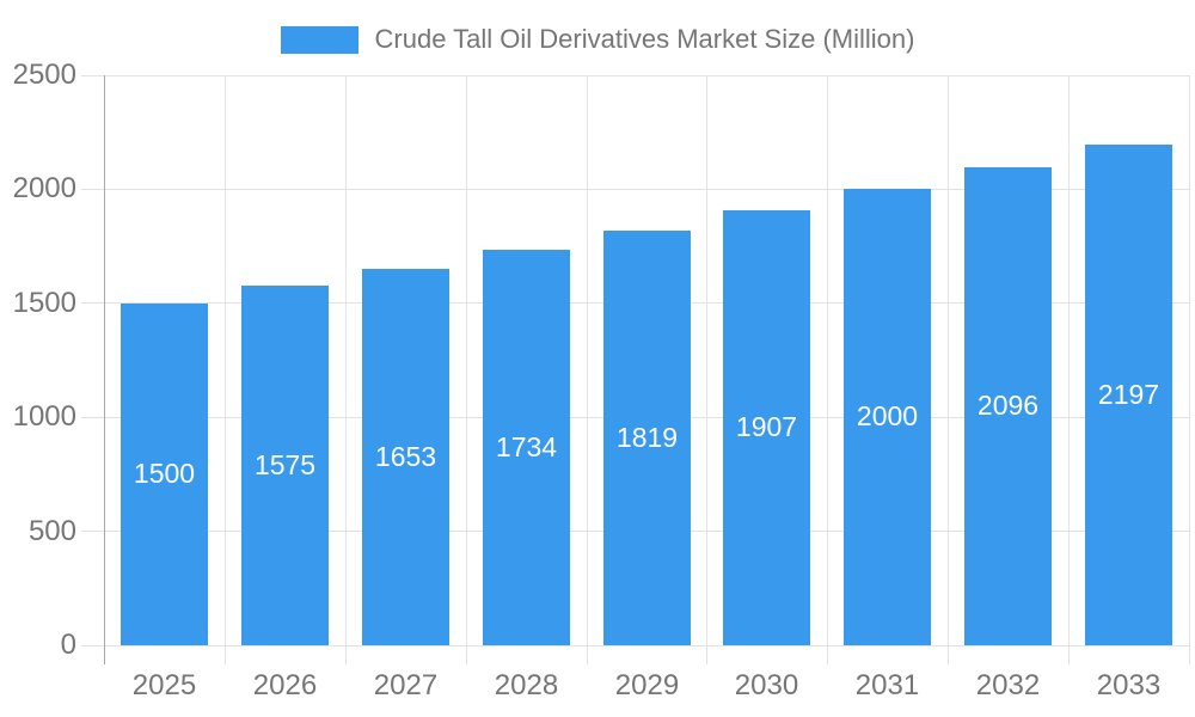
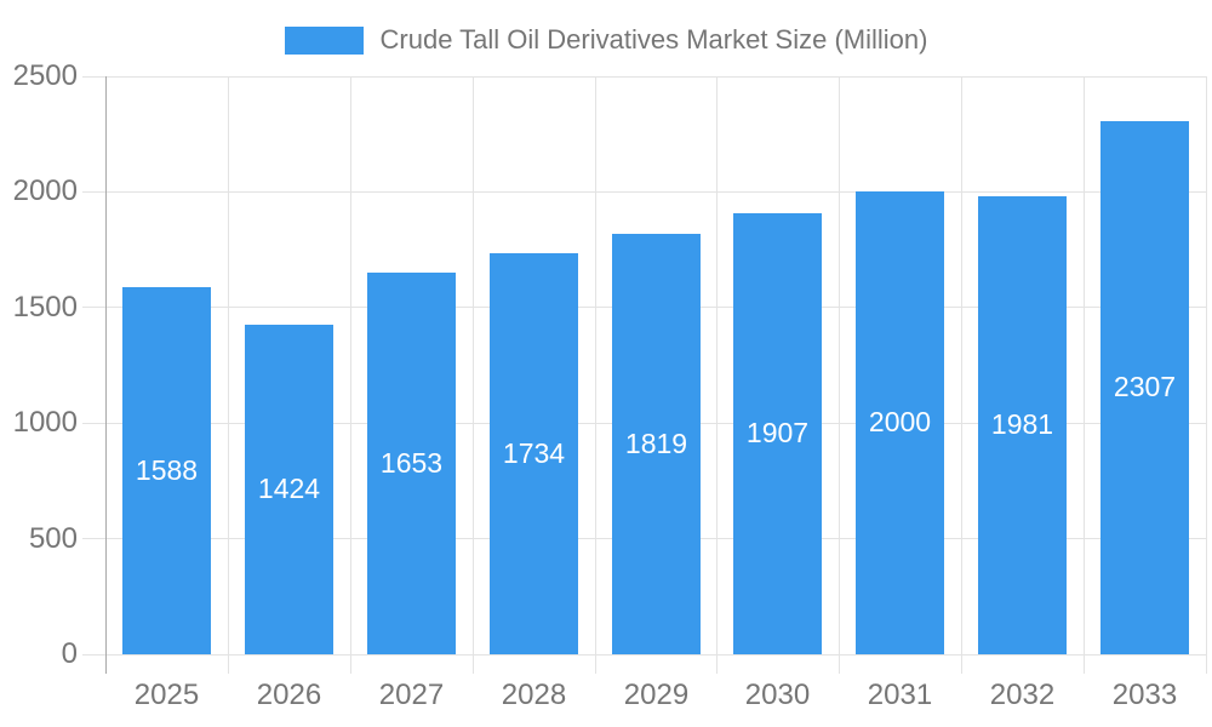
2025: 1500 -> 1588
2026: 1575 -> 1424
2032: 2096 -> 1981
2033: 2197 -> 2307
